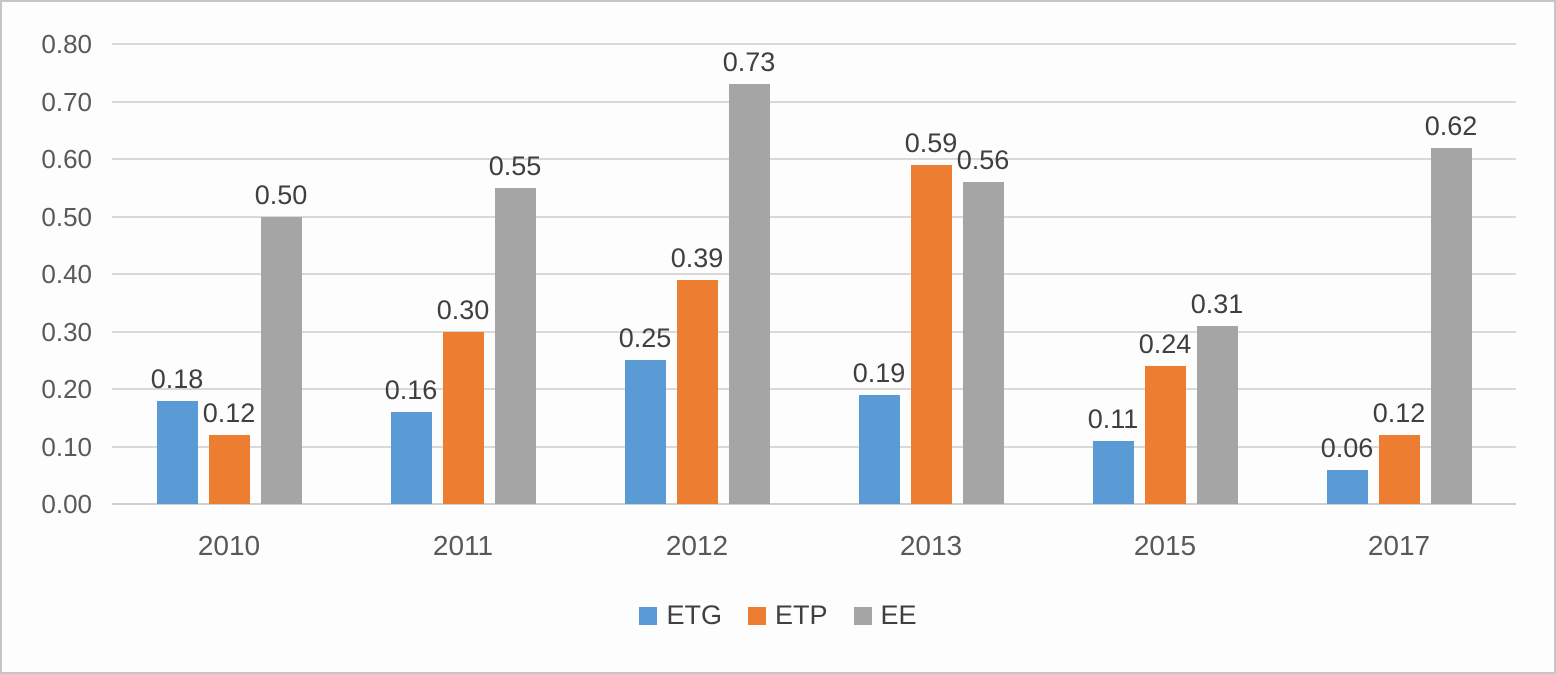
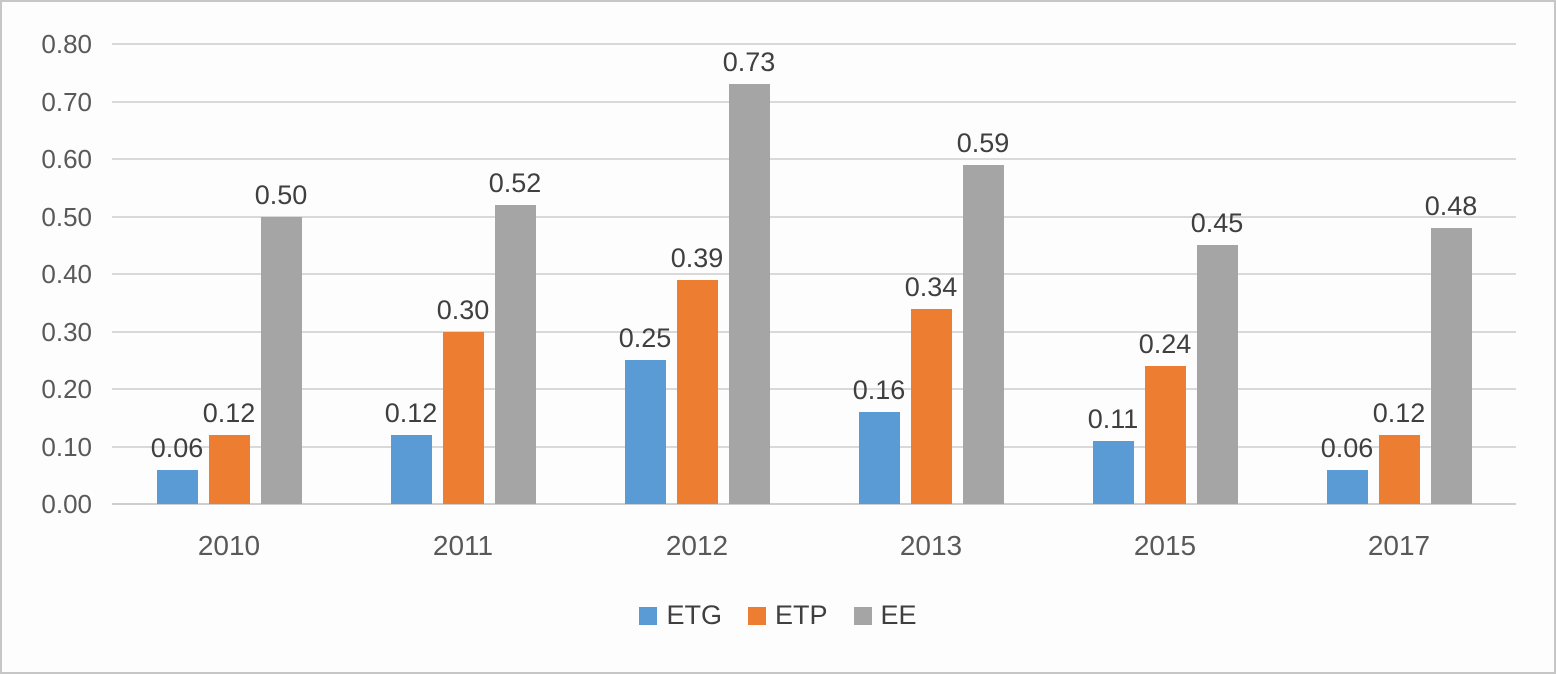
ETG/2010: 0.18 -> 0.06
ETG/2011: 0.16 -> 0.12
EE/2011: 0.55 -> 0.52
ETG/2013: 0.19 -> 0.16
ETP/2013: 0.59 -> 0.34
EE/2013: 0.56 -> 0.59
EE/2015: 0.31 -> 0.45
EE/2017: 0.62 -> 0.48
